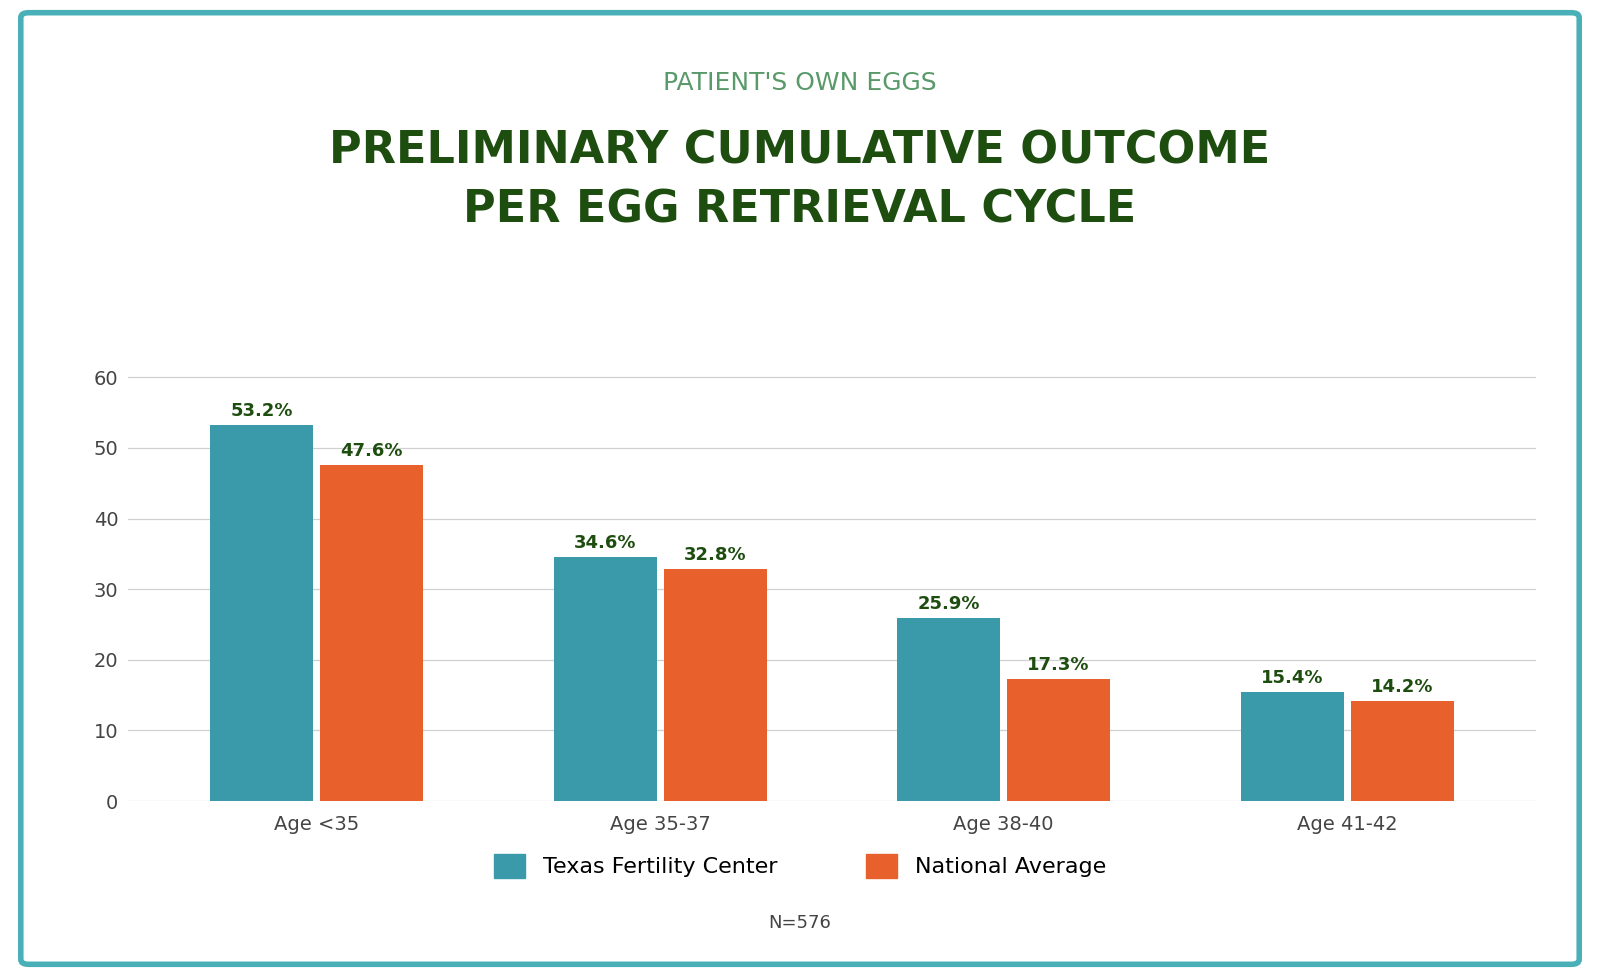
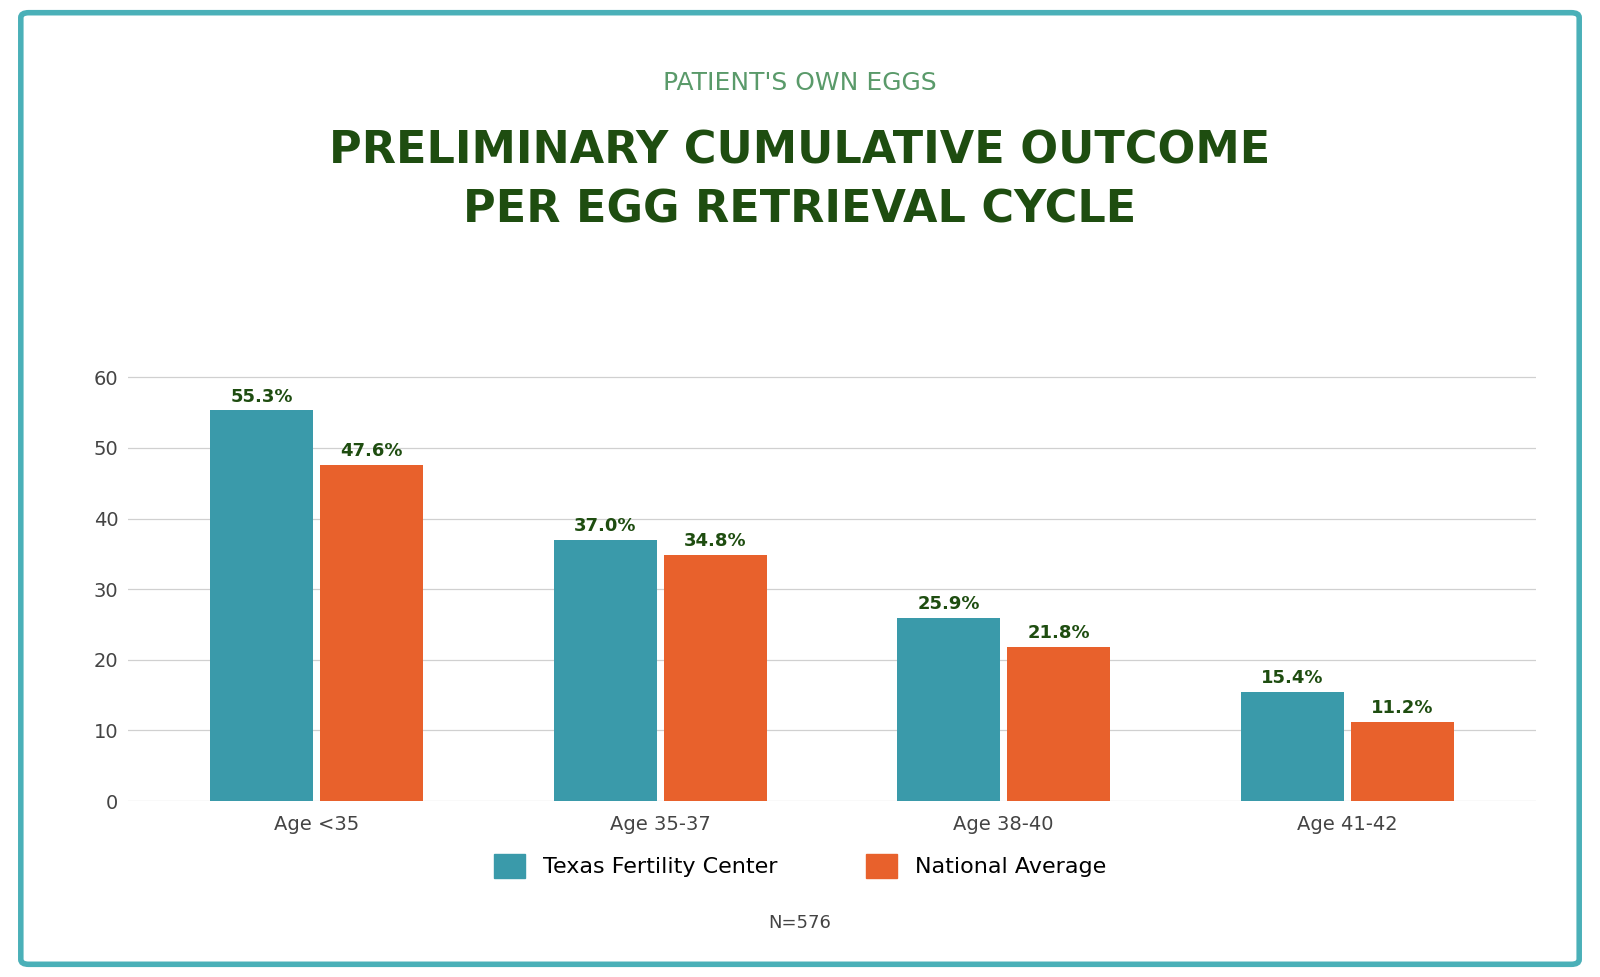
Texas Fertility Center/Age <35: 53.2% -> 55.3%
Texas Fertility Center/Age 35-37: 34.6% -> 37.0%
National Average/Age 35-37: 32.8% -> 34.8%
National Average/Age 38-40: 17.3% -> 21.8%
National Average/Age 41-42: 14.2% -> 11.2%
